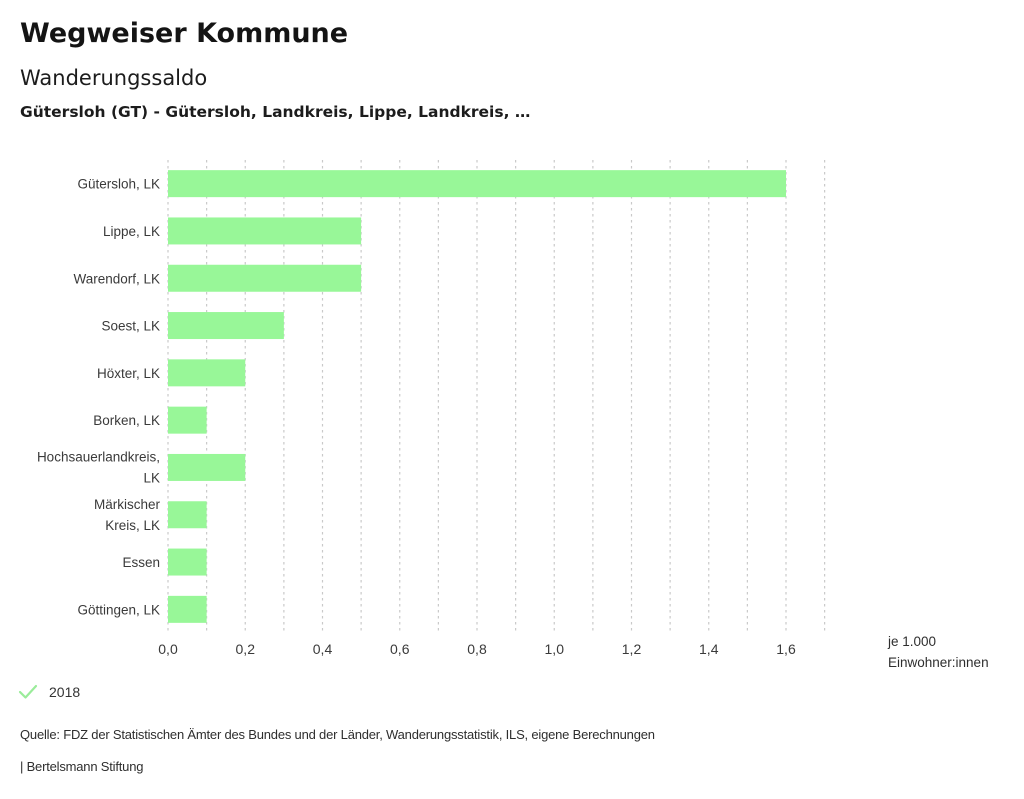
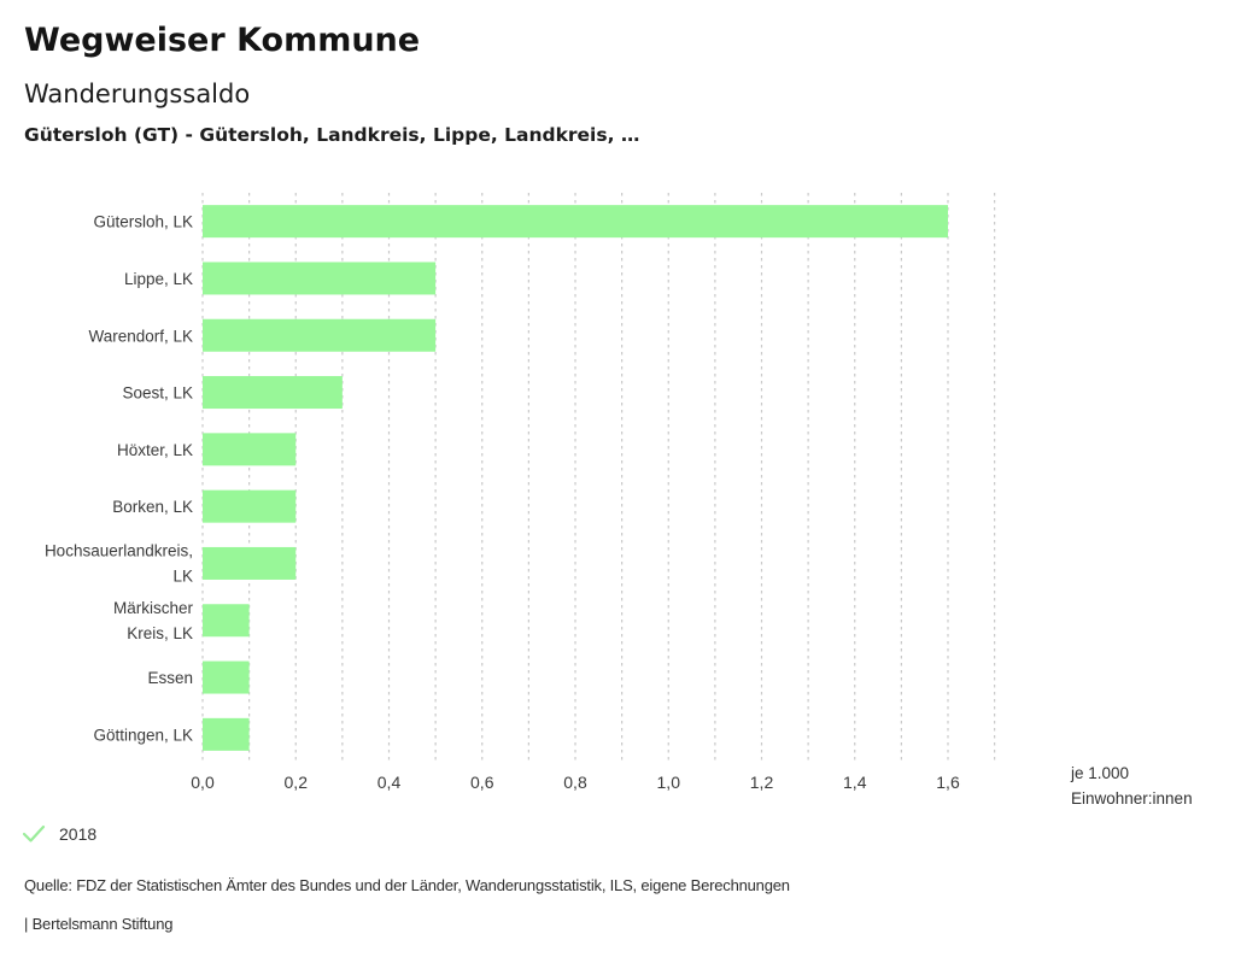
Borken, LK: 0,1 -> 0,2
